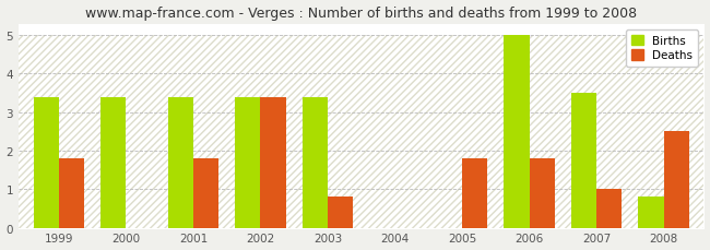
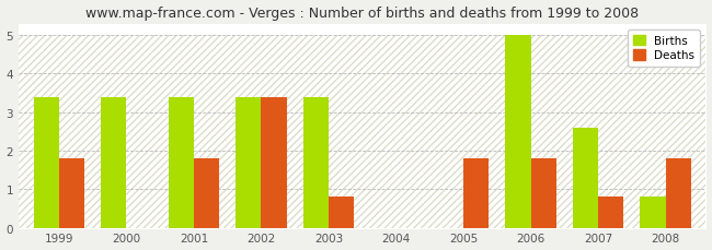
Births/2007: 3.5 -> 2.6
Deaths/2007: 1.0 -> 0.8
Deaths/2008: 2.5 -> 1.8
